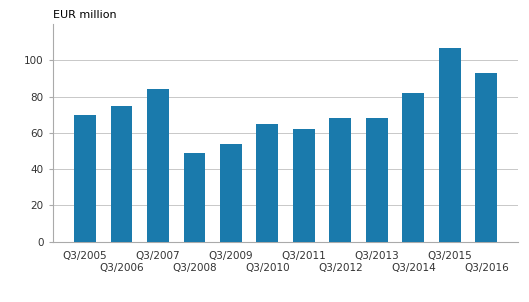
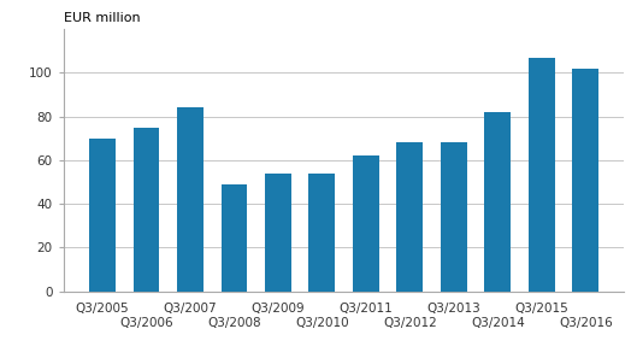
Q3/2010: 65 -> 54
Q3/2016: 93 -> 102
